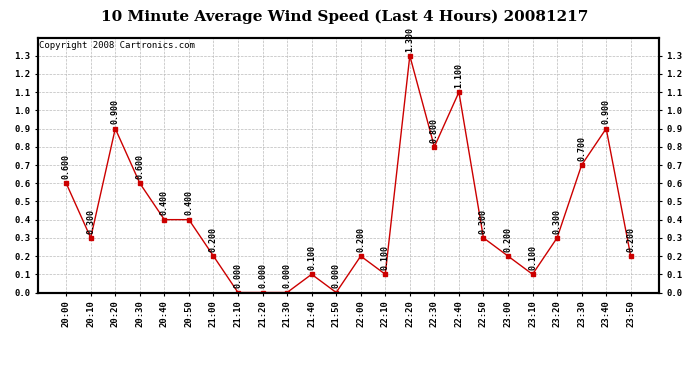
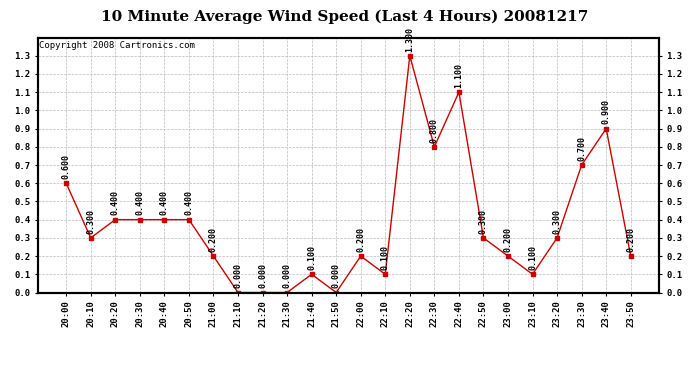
20:20: 0.900 -> 0.400
20:30: 0.600 -> 0.400
